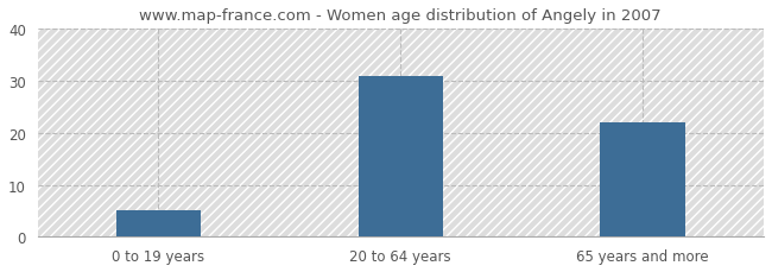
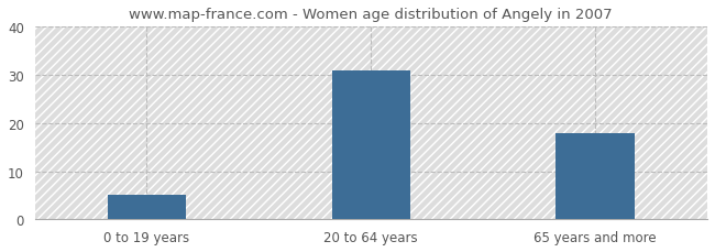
65 years and more: 22 -> 18
